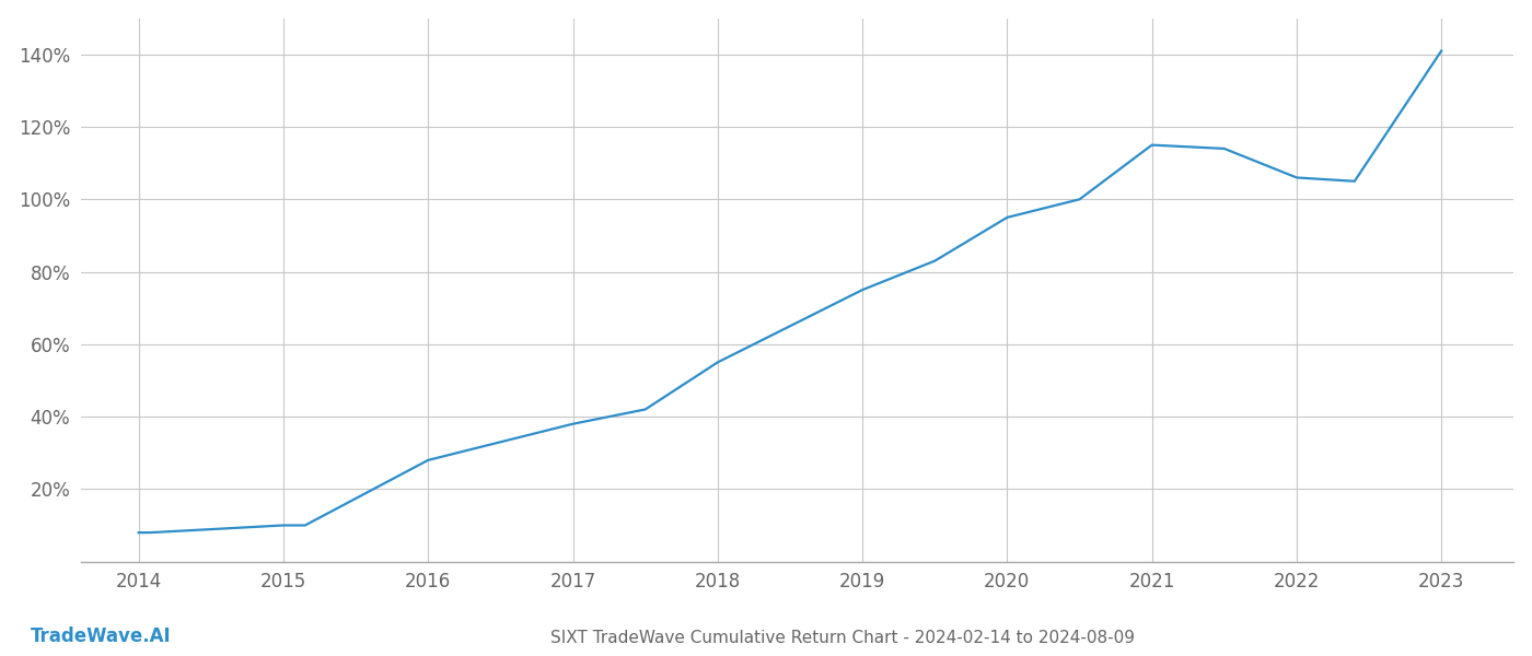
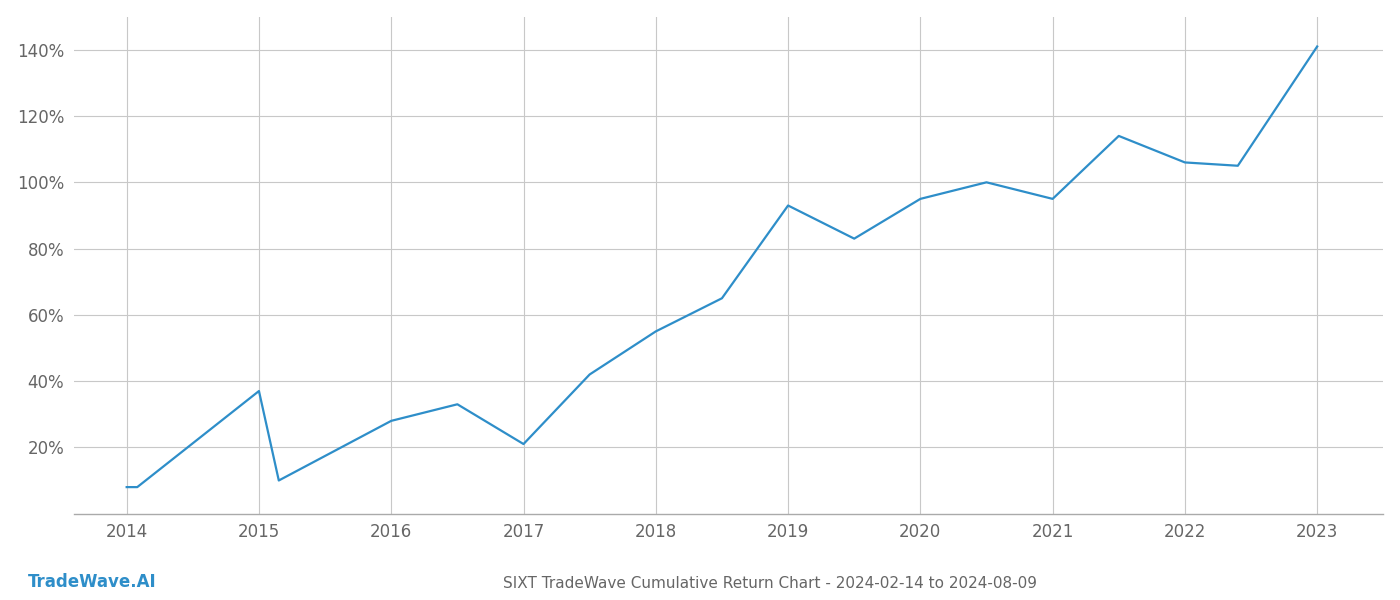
2015: 10% -> 37%
2017: 38% -> 21%
2019: 75% -> 93%
2021: 115% -> 95%
